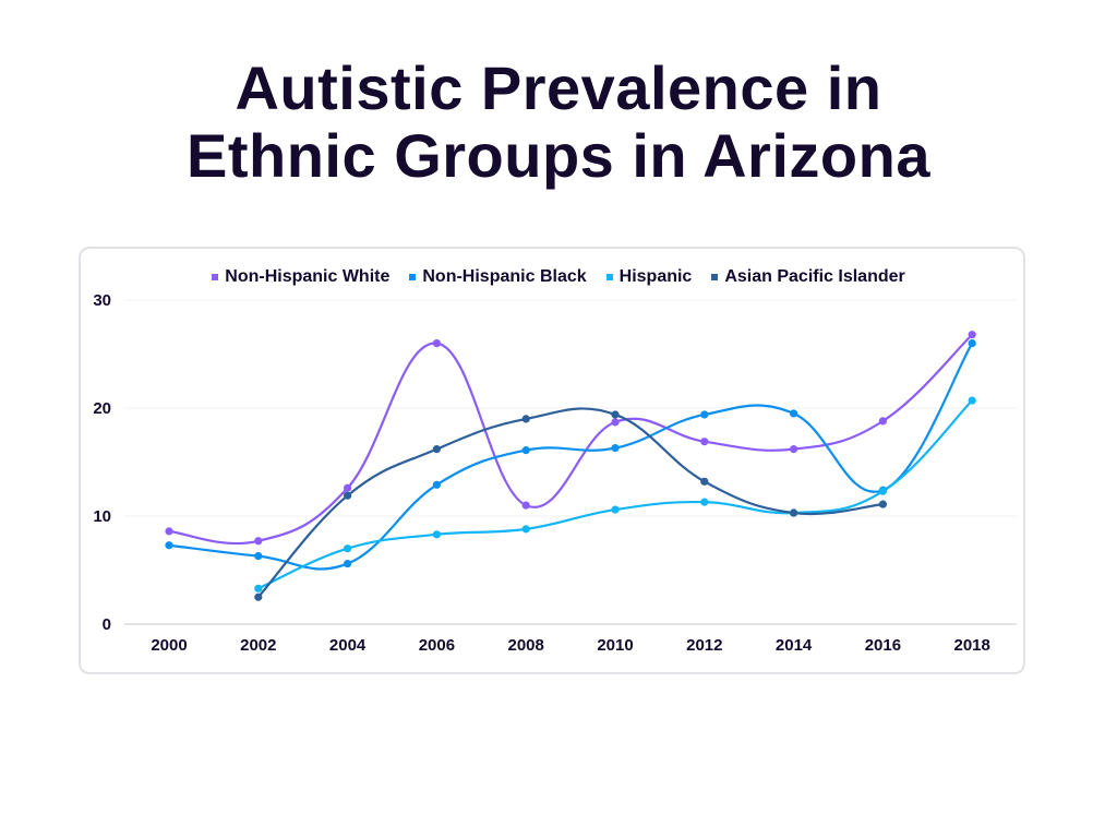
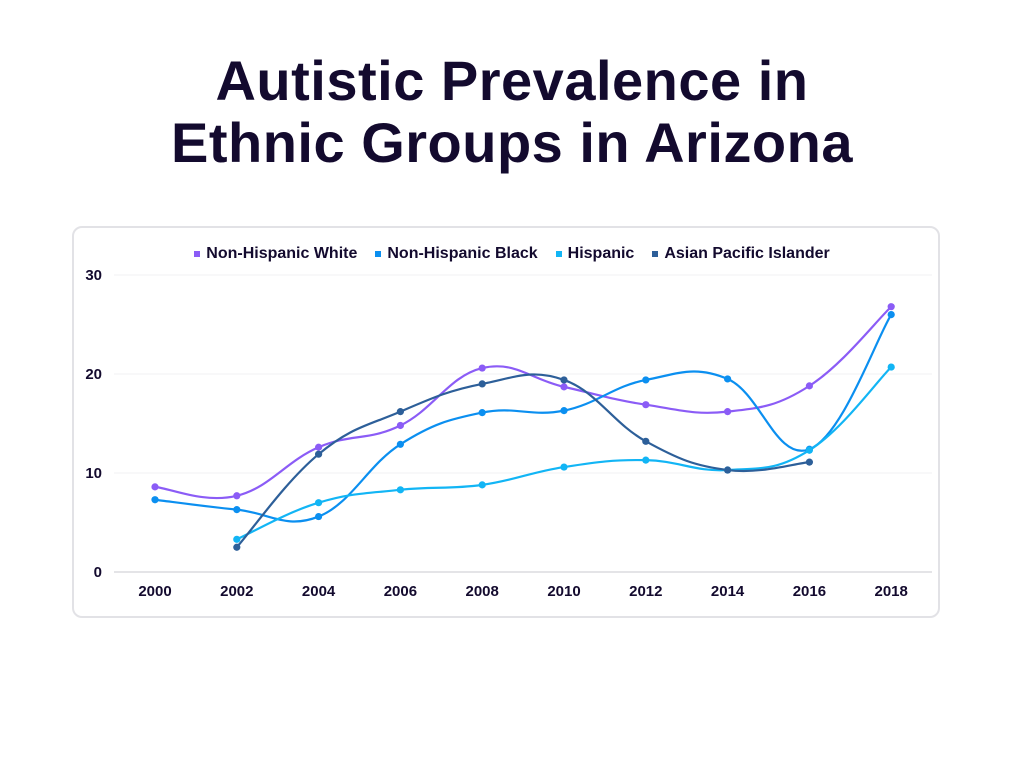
Non-Hispanic White/2006: 26 -> 15
Non-Hispanic White/2008: 11 -> 21
